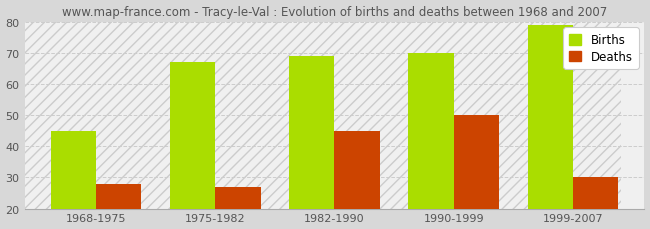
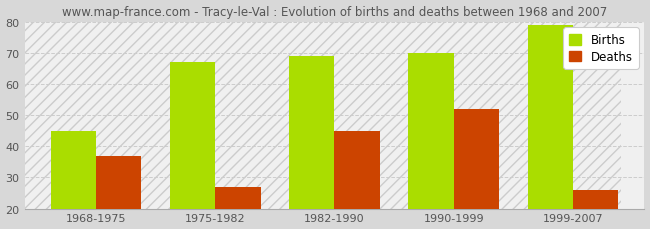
Deaths/1968-1975: 28 -> 37
Deaths/1990-1999: 50 -> 52
Deaths/1999-2007: 30 -> 26
